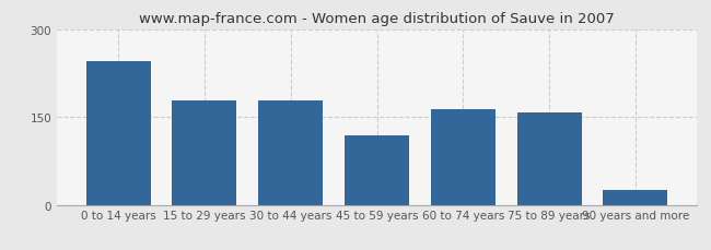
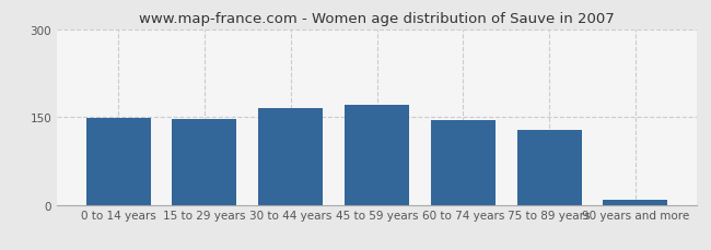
0 to 14 years: 246 -> 149
15 to 29 years: 178 -> 146
30 to 44 years: 178 -> 166
45 to 59 years: 118 -> 170
60 to 74 years: 164 -> 145
75 to 89 years: 158 -> 128
90 years and more: 26 -> 8
